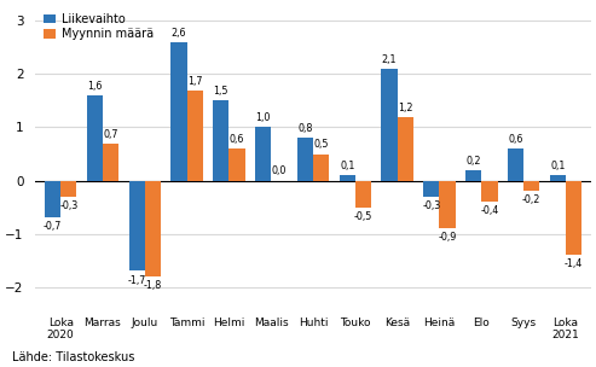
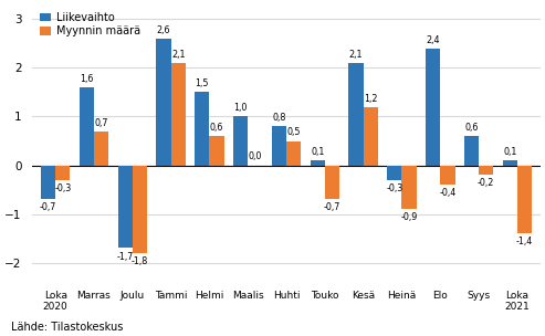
Myynnin määrä/Tammi: 1,7 -> 2,1
Myynnin määrä/Touko: -0,5 -> -0,7
Liikevaihto/Elo: 0,2 -> 2,4
